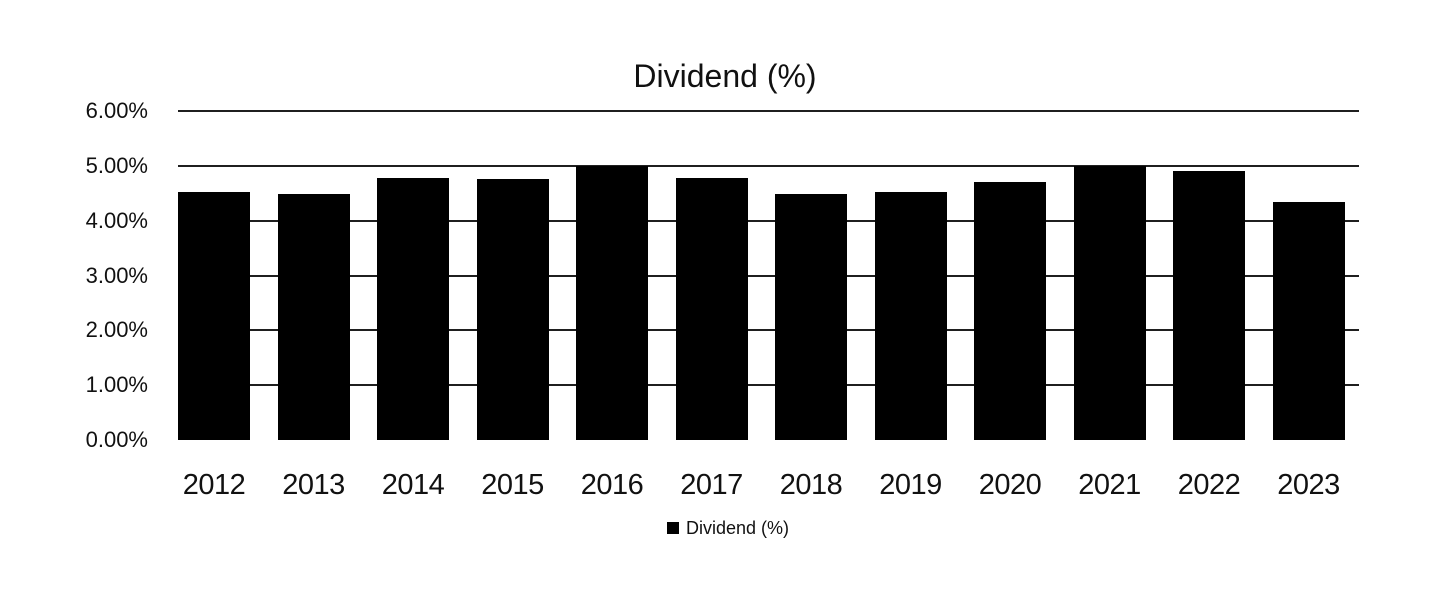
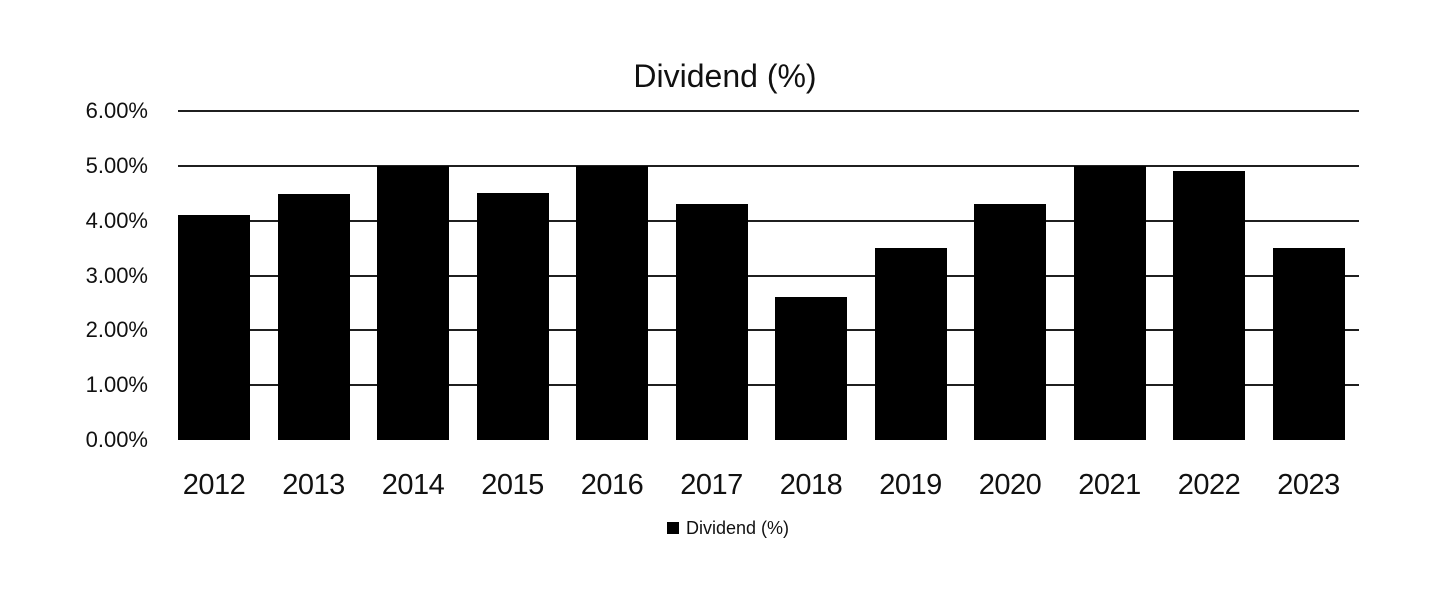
2012: 4.5% -> 4.1%
2014: 4.8% -> 5.0%
2015: 4.8% -> 4.5%
2017: 4.8% -> 4.3%
2018: 4.5% -> 2.6%
2019: 4.5% -> 3.5%
2020: 4.7% -> 4.3%
2023: 4.3% -> 3.5%
